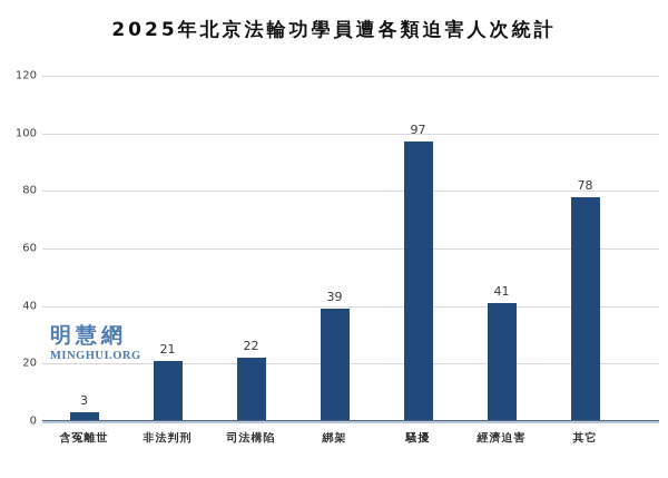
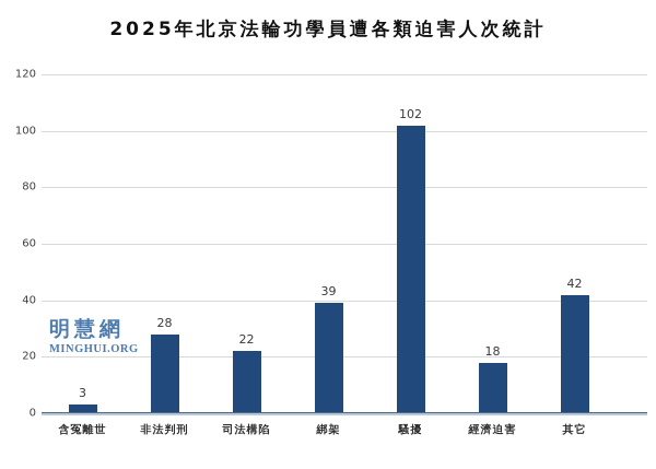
非法判刑: 21 -> 28
騷擾: 97 -> 102
經濟迫害: 41 -> 18
其它: 78 -> 42
